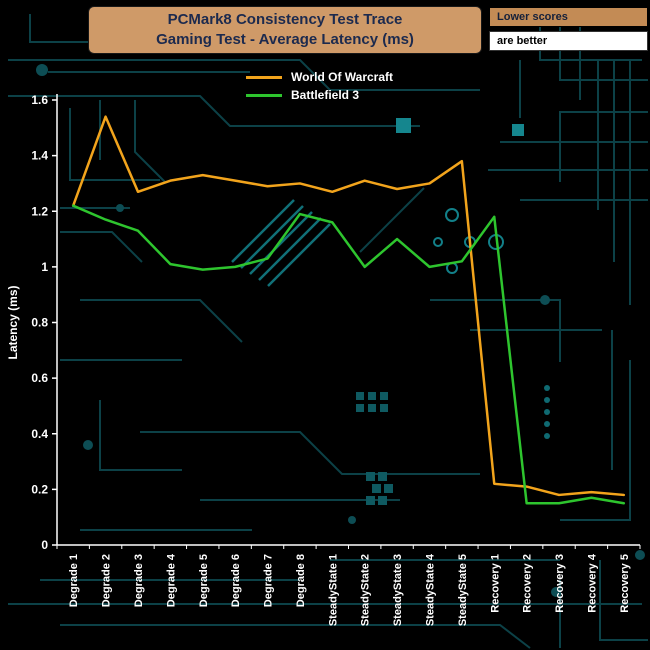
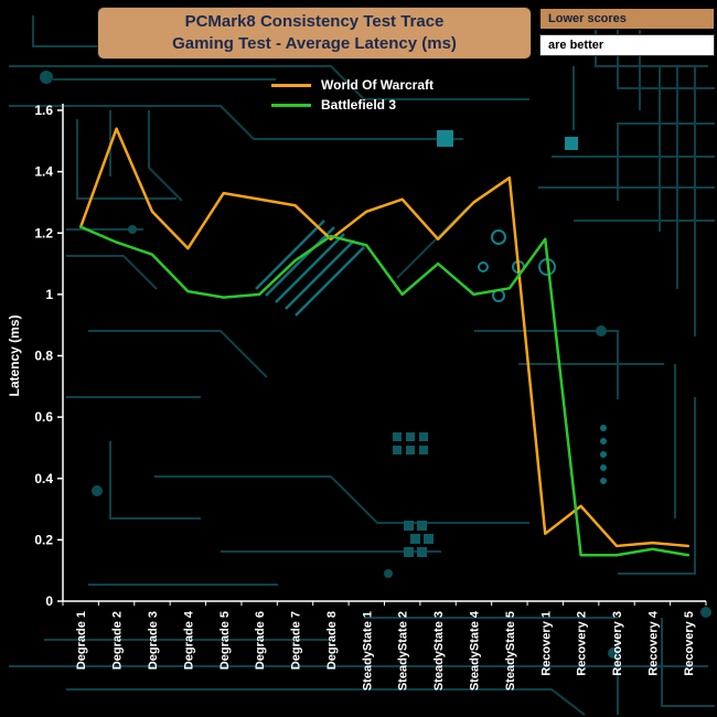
World Of Warcraft/Degrade 4: 1.31 -> 1.15
Battlefield 3/Degrade 7: 1.03 -> 1.11
World Of Warcraft/Degrade 8: 1.30 -> 1.18
World Of Warcraft/SteadyState 3: 1.28 -> 1.18
World Of Warcraft/Recovery 2: 0.21 -> 0.31
